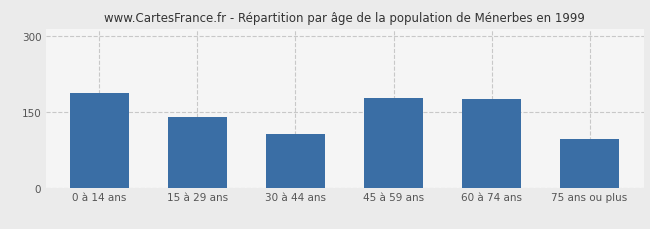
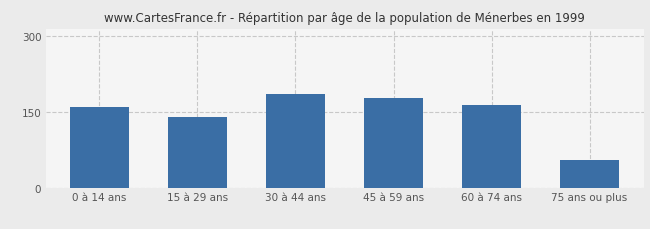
0 à 14 ans: 188 -> 160
30 à 44 ans: 106 -> 185
60 à 74 ans: 176 -> 163
75 ans ou plus: 96 -> 55
